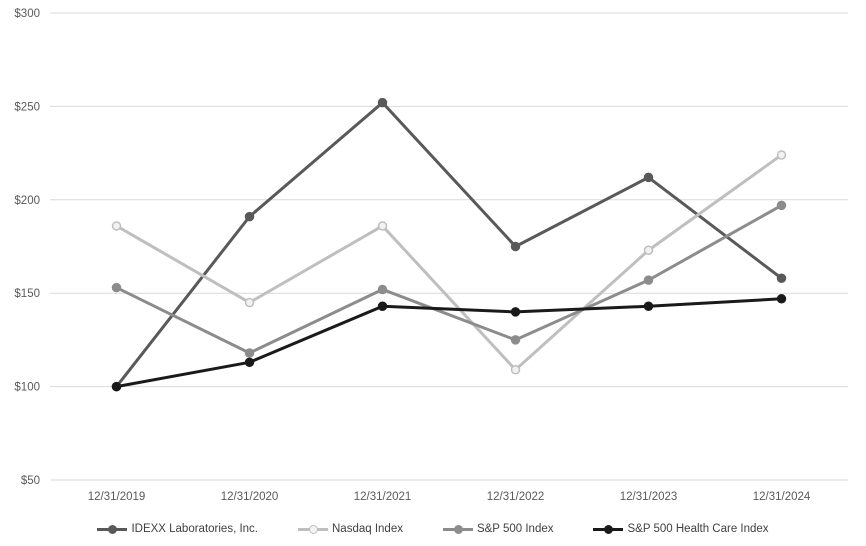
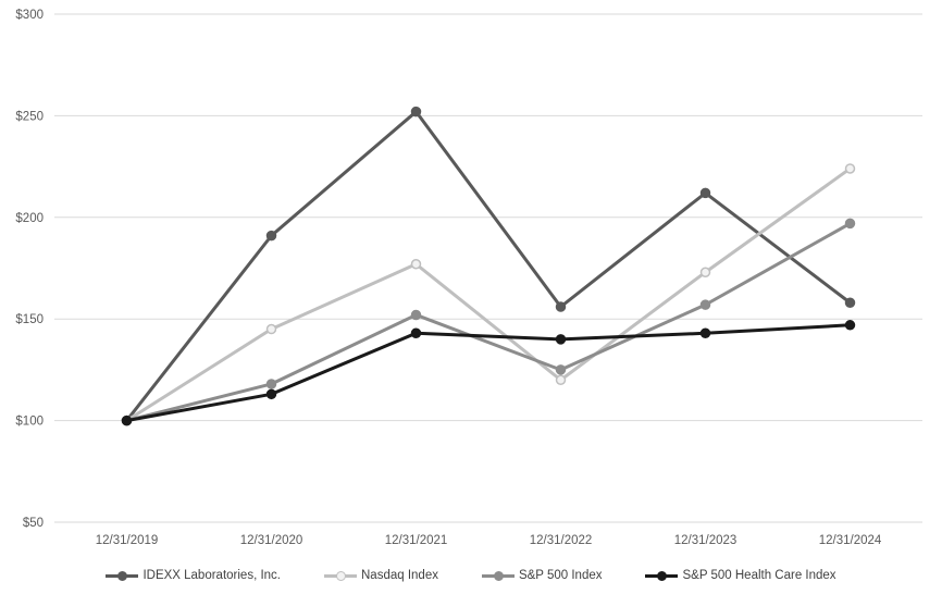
Nasdaq Index/12/31/2019: $186 -> $100
S&P 500 Index/12/31/2019: $153 -> $100
Nasdaq Index/12/31/2021: $186 -> $177
IDEXX Laboratories, Inc./12/31/2022: $175 -> $156
Nasdaq Index/12/31/2022: $109 -> $120
